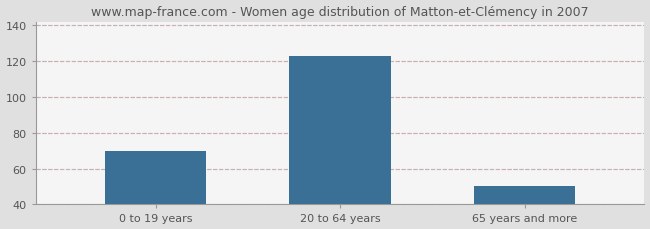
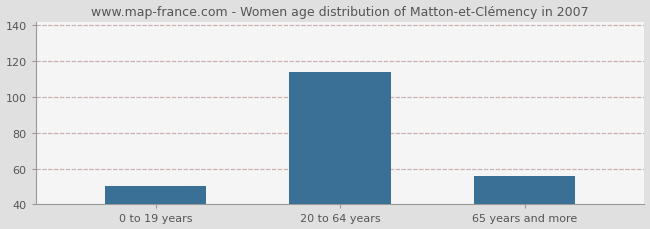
0 to 19 years: 70 -> 50
20 to 64 years: 123 -> 114
65 years and more: 50 -> 56
